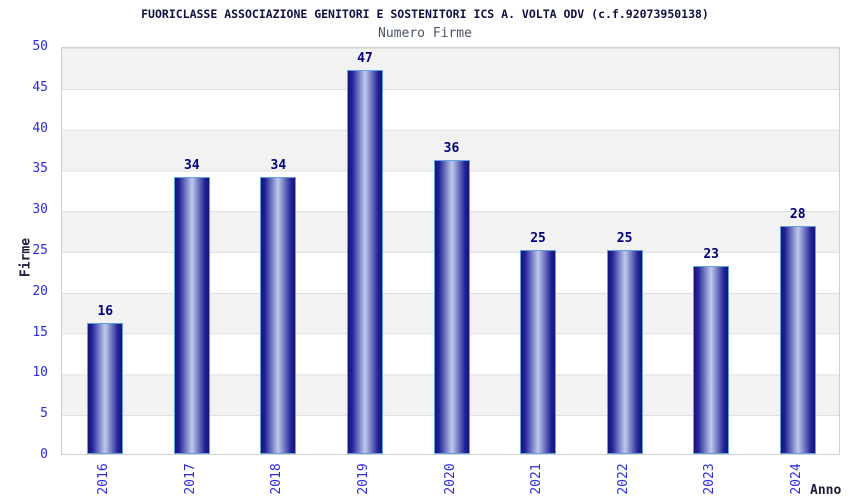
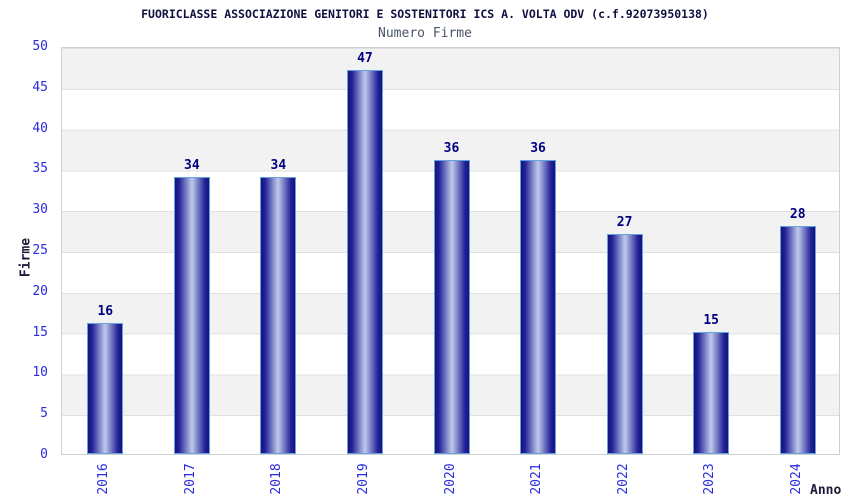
2021: 25 -> 36
2022: 25 -> 27
2023: 23 -> 15
